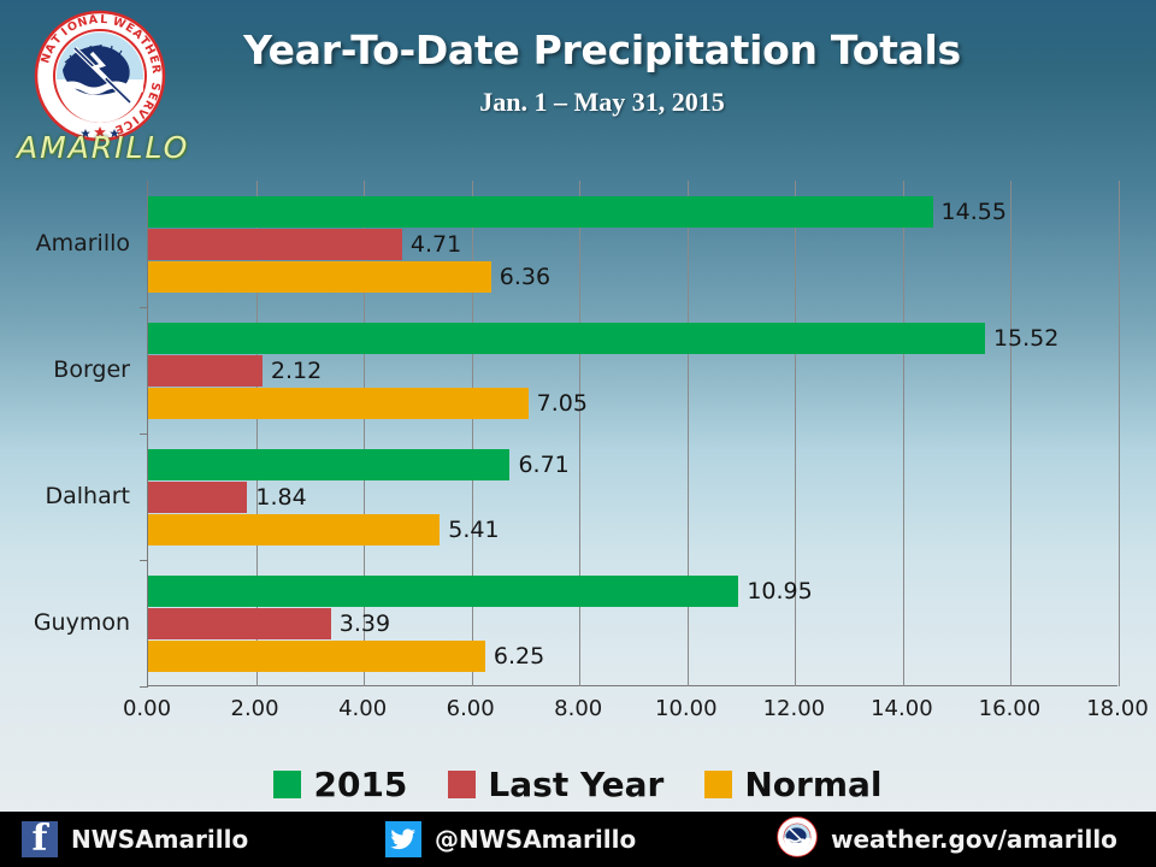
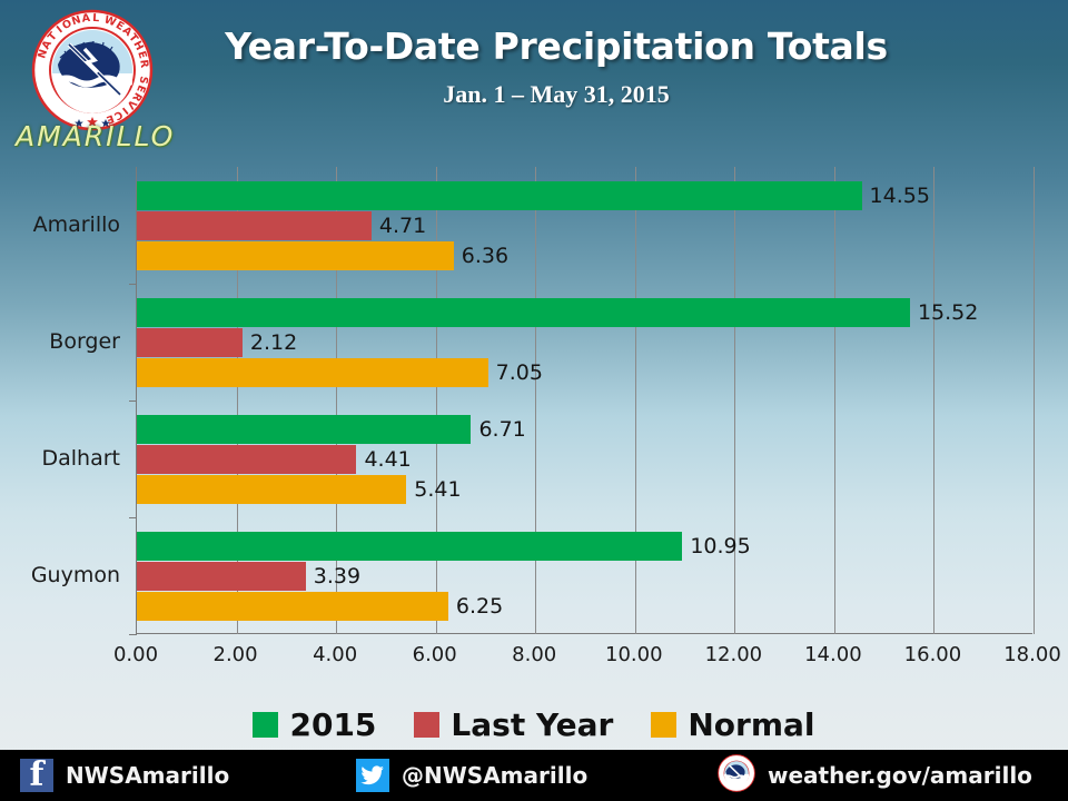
Last Year/Dalhart: 1.84 -> 4.41
